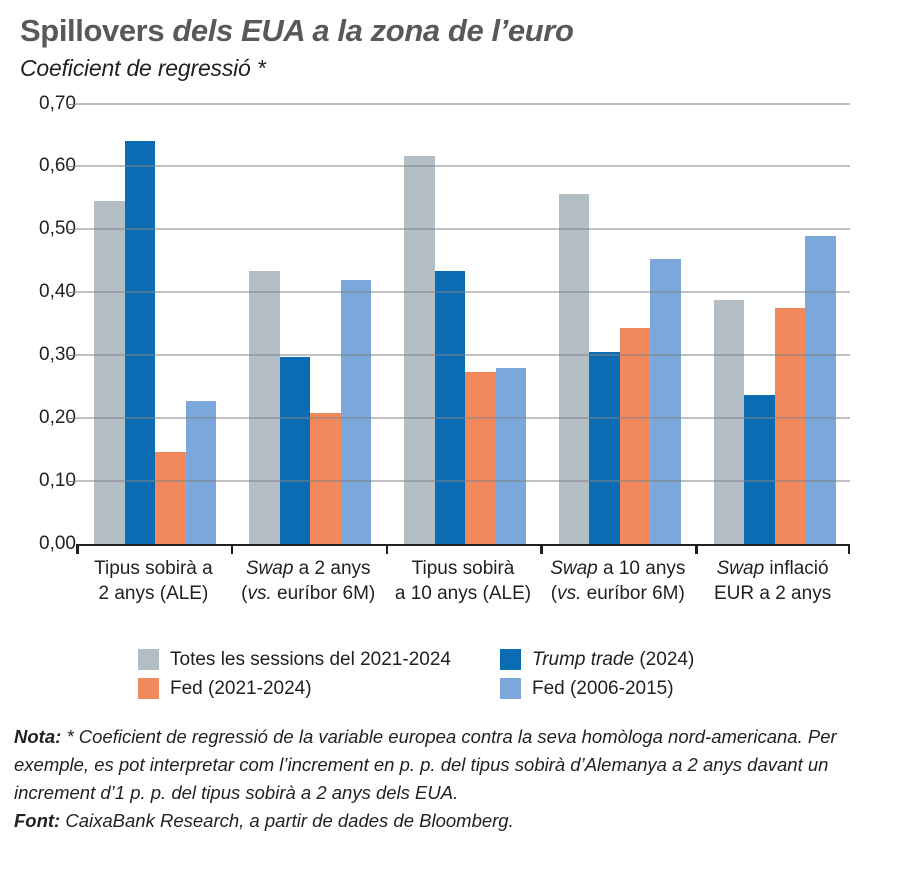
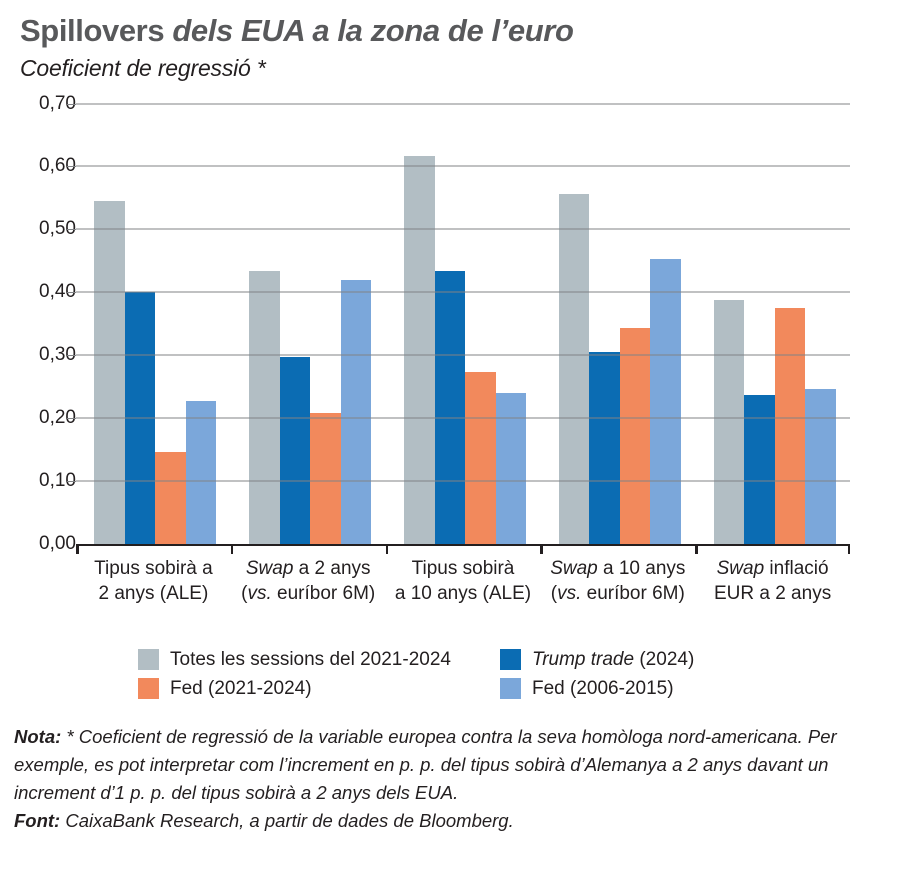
Trump trade (2024)/Tipus sobirà a 2 anys (ALE): 0,64 -> 0,40
Fed (2006-2015)/Tipus sobirà a 10 anys (ALE): 0,28 -> 0,24
Fed (2006-2015)/Swap inflació EUR a 2 anys: 0,49 -> 0,25
